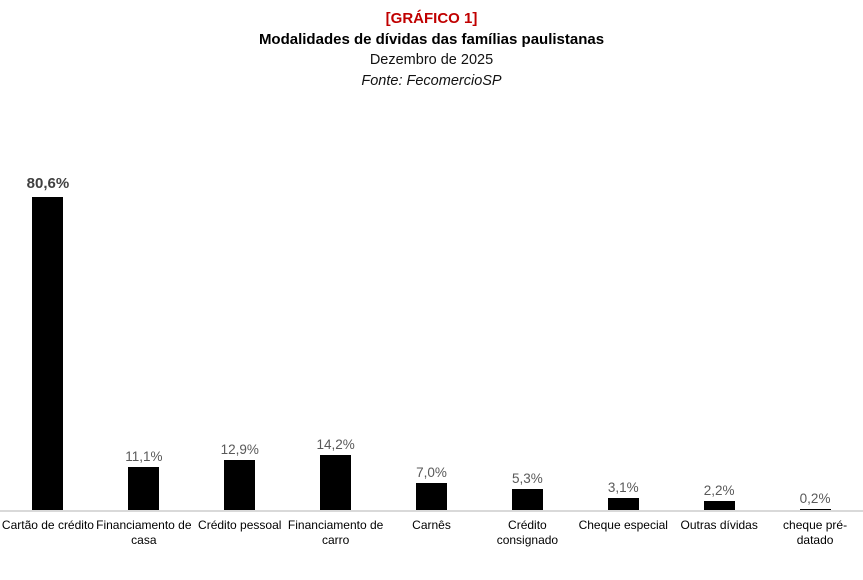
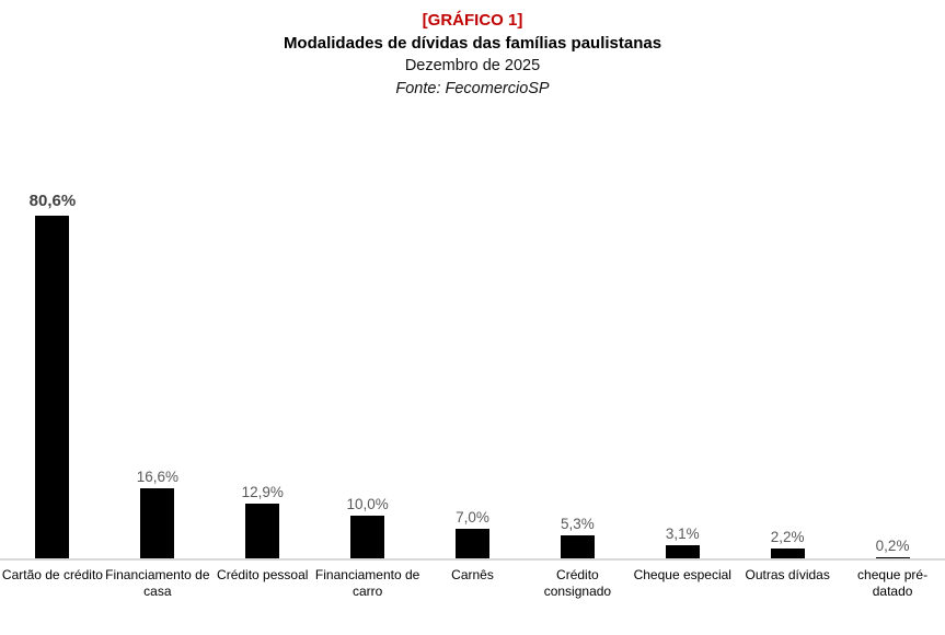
Financiamento de casa: 11,1% -> 16,6%
Financiamento de carro: 14,2% -> 10,0%
